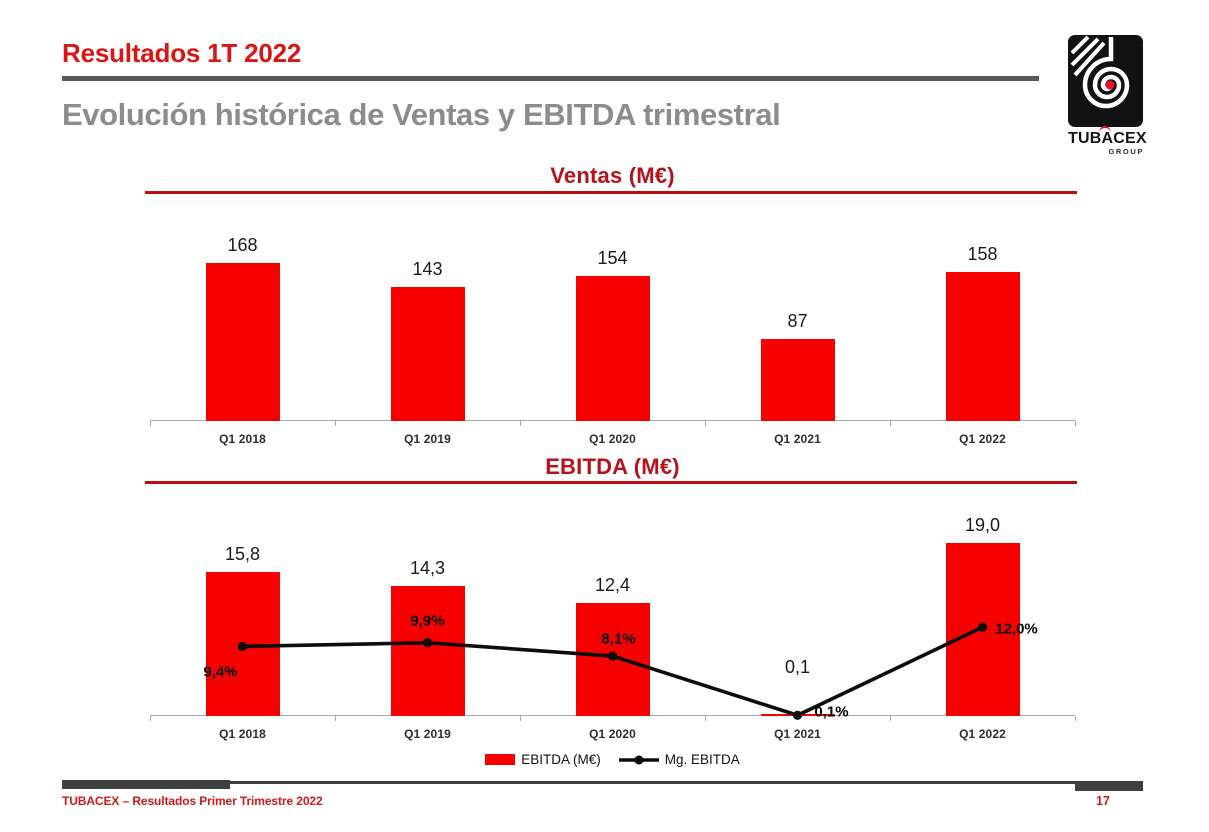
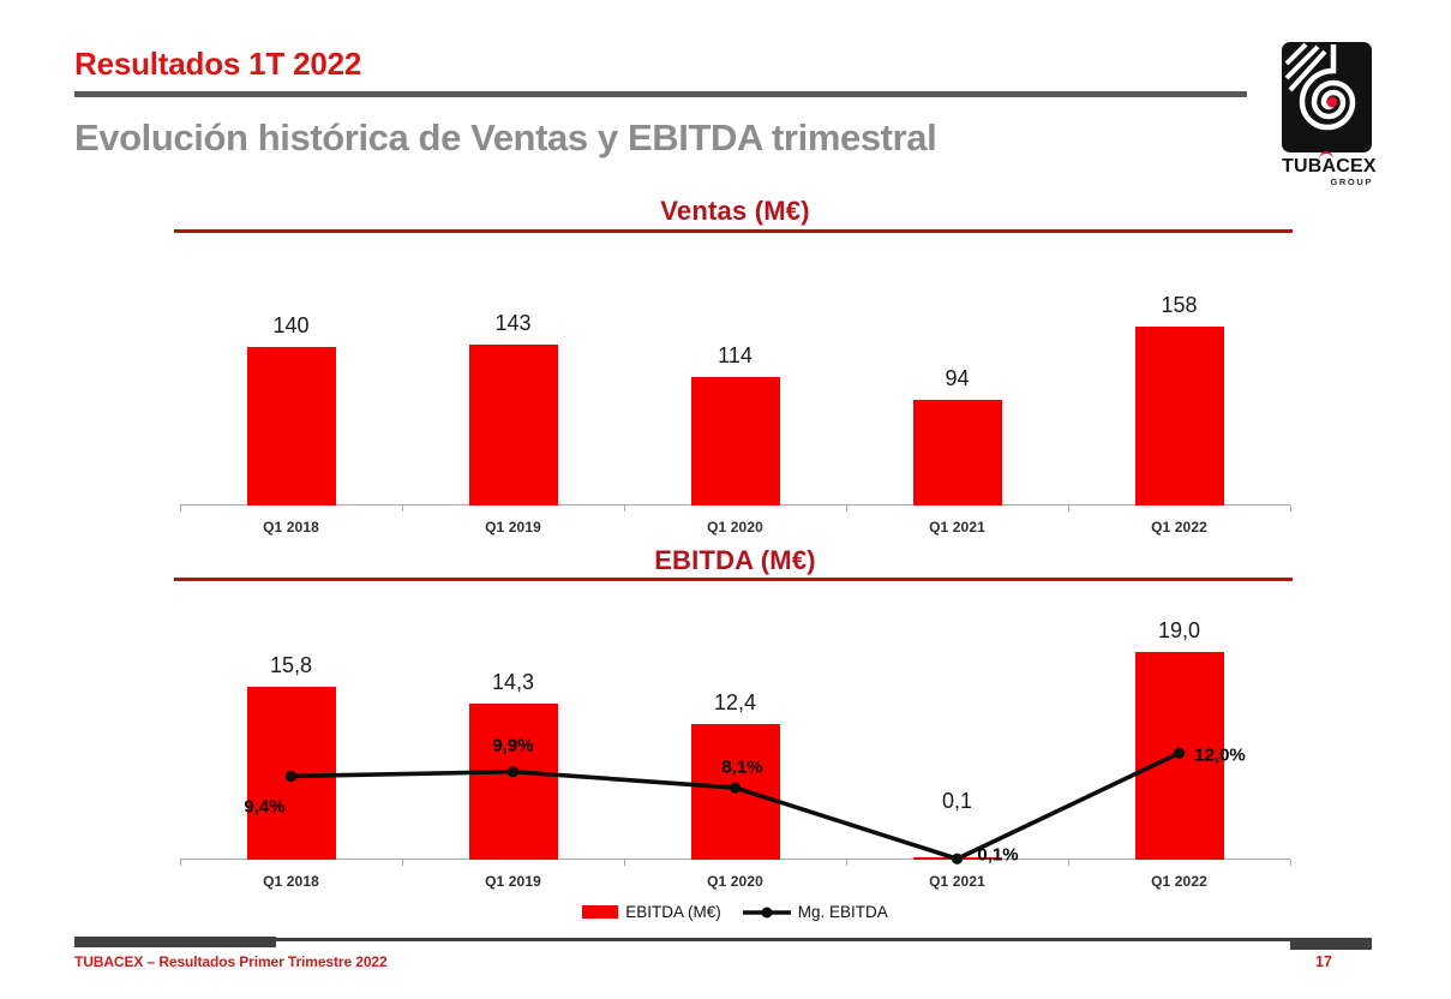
Ventas (M€)/Q1 2018: 168 -> 140
Ventas (M€)/Q1 2020: 154 -> 114
Ventas (M€)/Q1 2021: 87 -> 94
